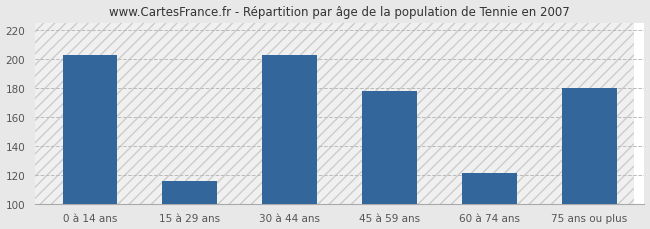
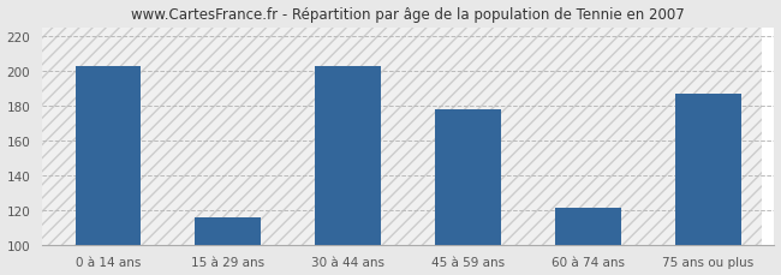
75 ans ou plus: 180 -> 187
